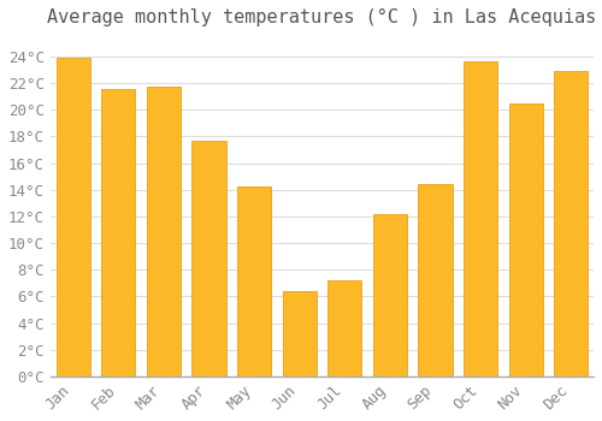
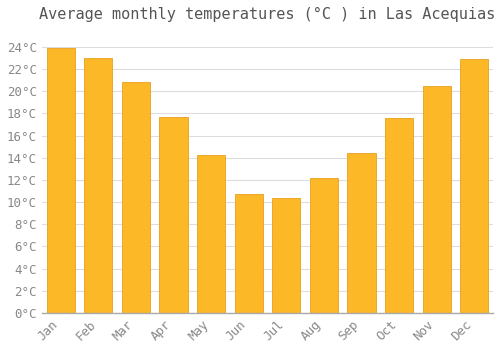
Feb: 21.5°C -> 23.0°C
Mar: 21.7°C -> 20.8°C
Jun: 6.4°C -> 10.7°C
Jul: 7.2°C -> 10.4°C
Oct: 23.6°C -> 17.6°C
